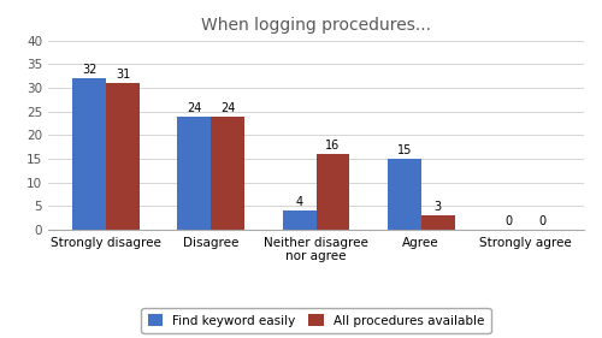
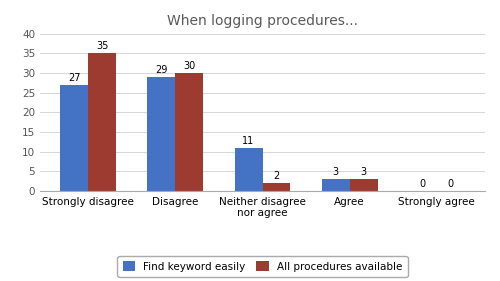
Find keyword easily/Strongly disagree: 32 -> 27
All procedures available/Strongly disagree: 31 -> 35
Find keyword easily/Disagree: 24 -> 29
All procedures available/Disagree: 24 -> 30
Find keyword easily/Neither disagree nor agree: 4 -> 11
All procedures available/Neither disagree nor agree: 16 -> 2
Find keyword easily/Agree: 15 -> 3
